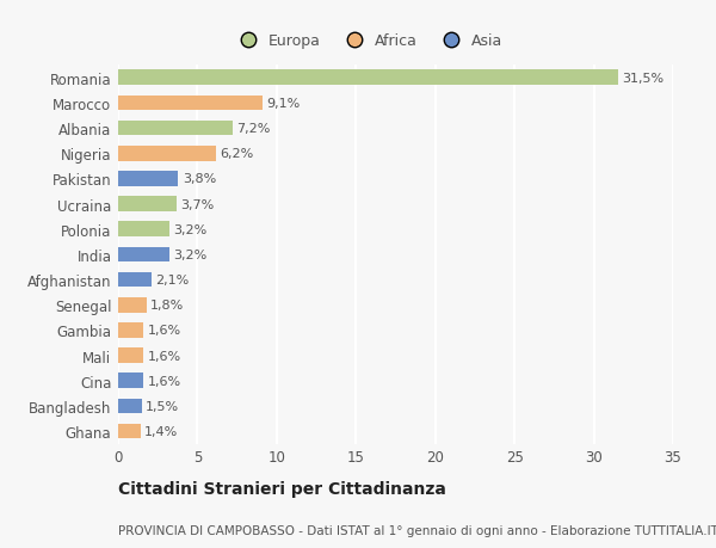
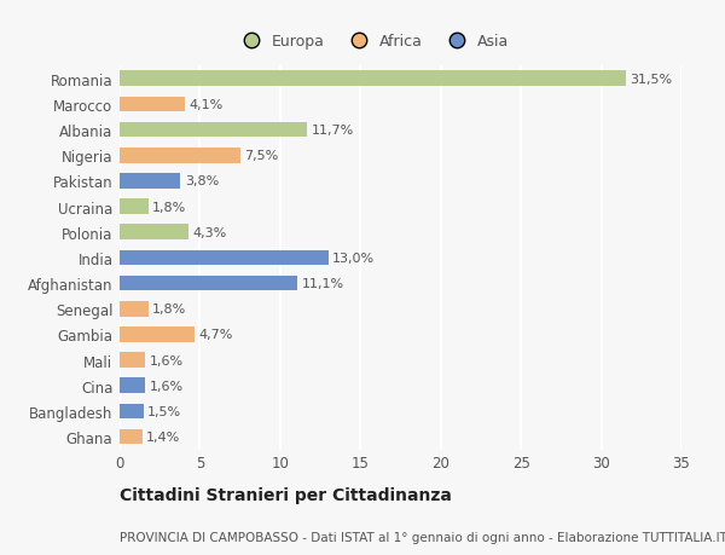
Marocco: 9,1% -> 4,1%
Albania: 7,2% -> 11,7%
Nigeria: 6,2% -> 7,5%
Ucraina: 3,7% -> 1,8%
Polonia: 3,2% -> 4,3%
India: 3,2% -> 13,0%
Afghanistan: 2,1% -> 11,1%
Gambia: 1,6% -> 4,7%
